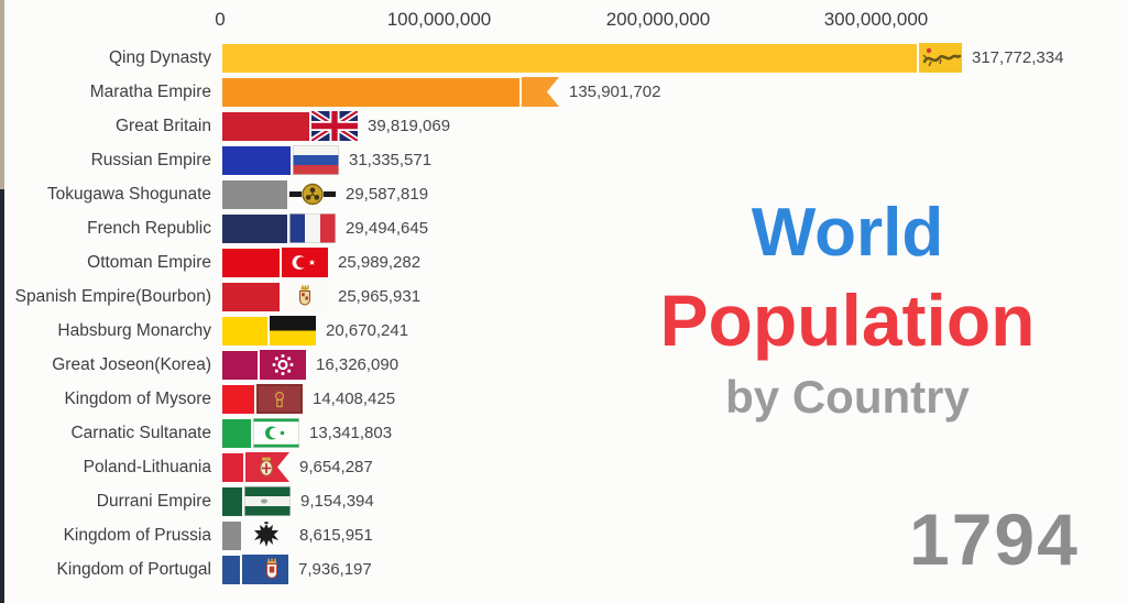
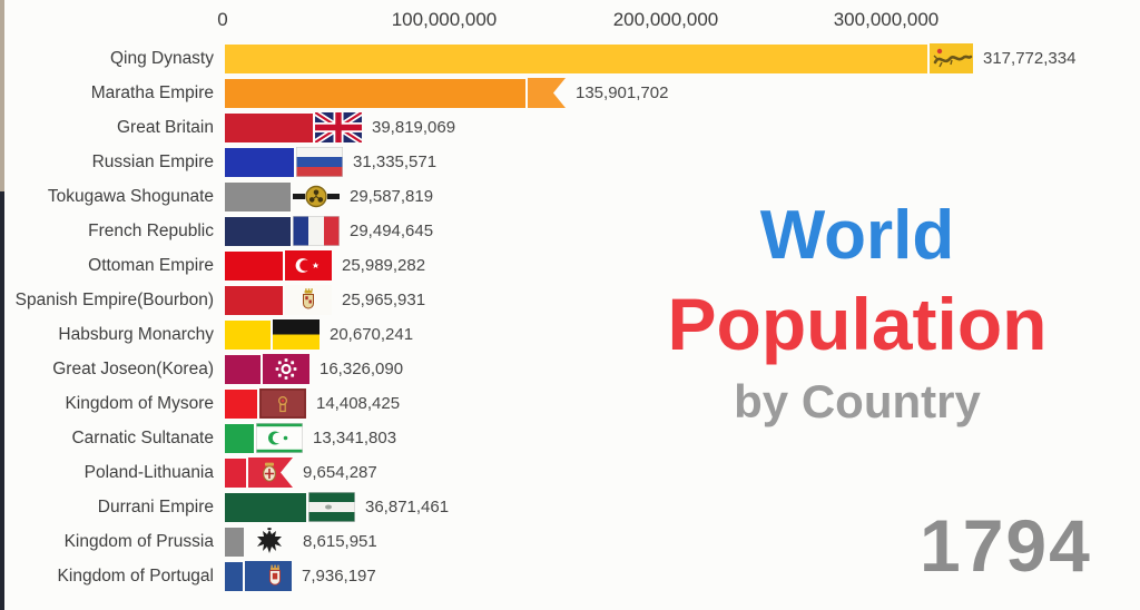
Durrani Empire: 9,154,394 -> 36,871,461
